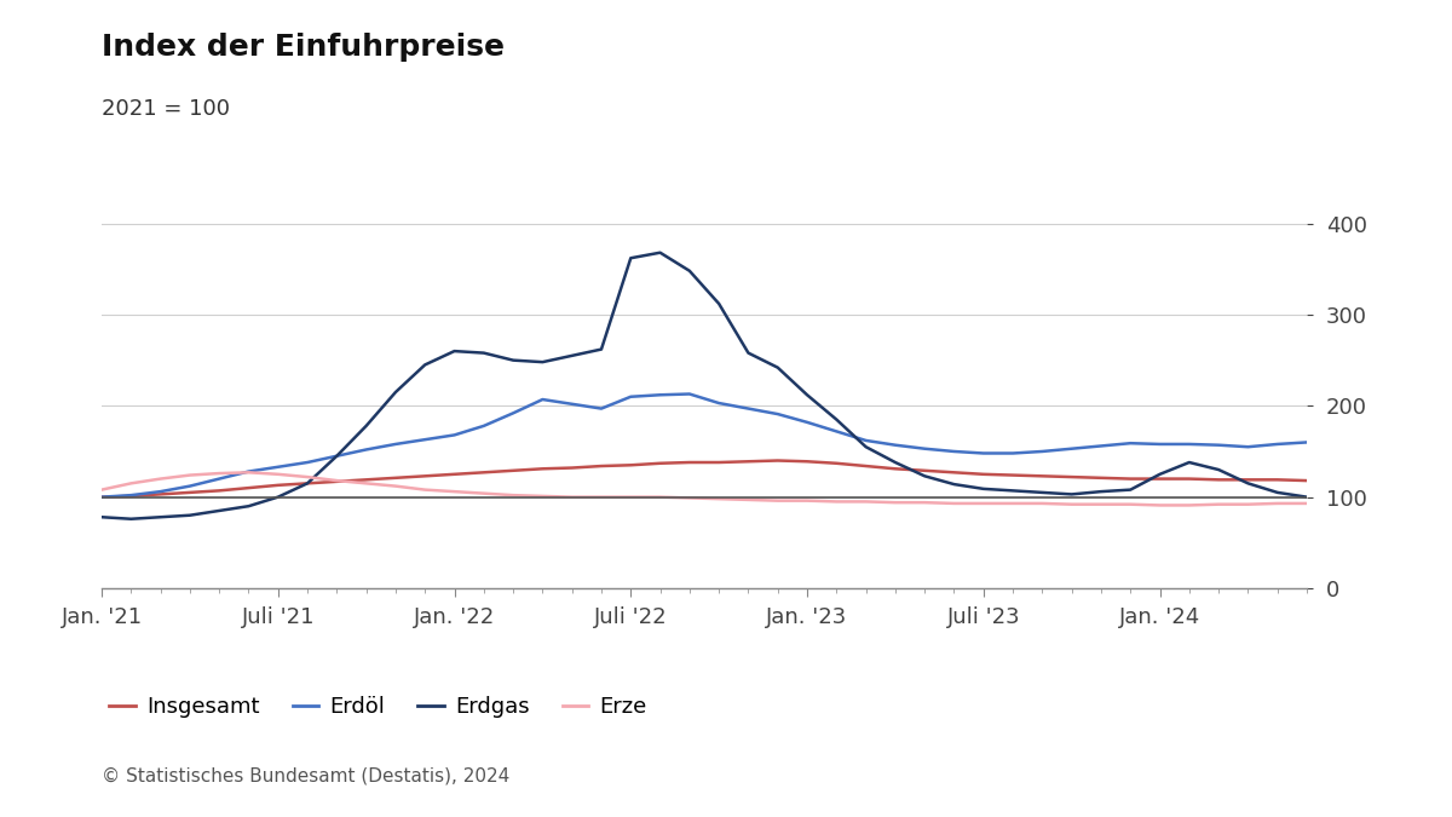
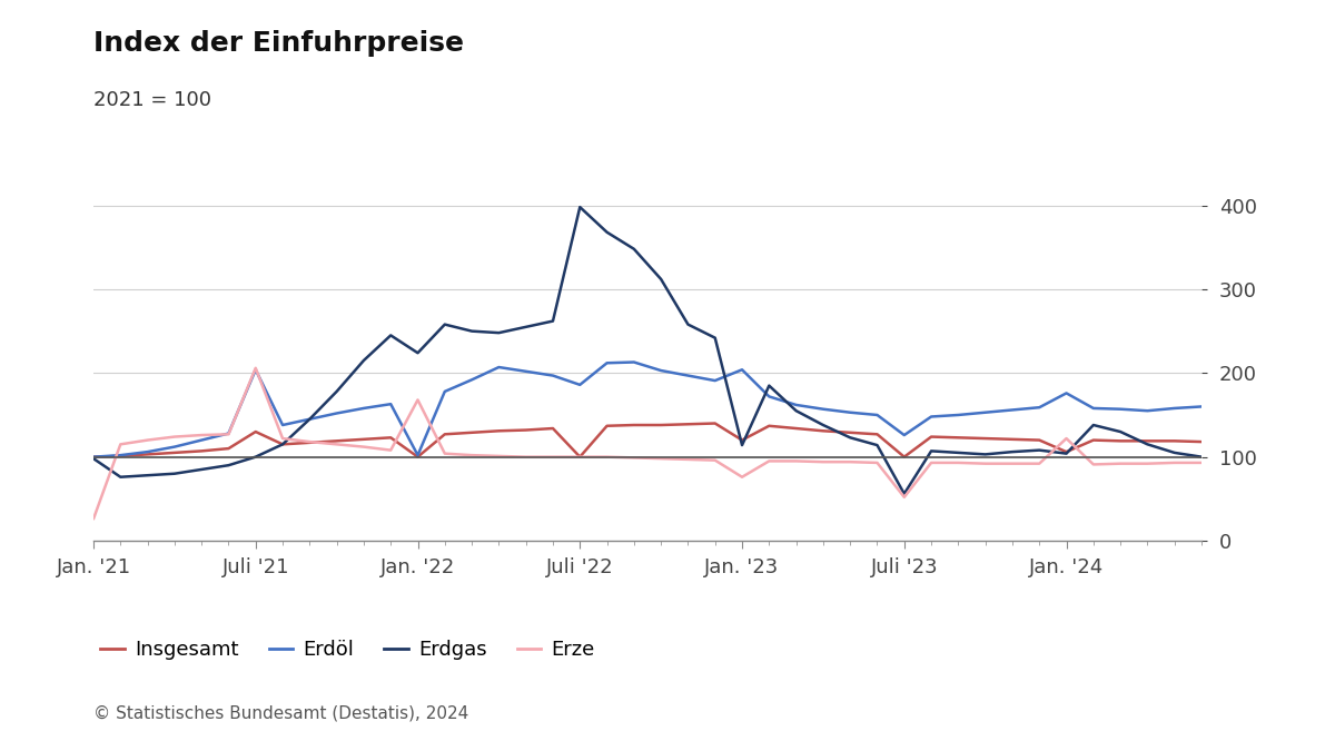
Erdgas/Jan. '21: 78 -> 98
Erze/Jan. '21: 108 -> 26
Insgesamt/Juli '21: 113 -> 130
Erdöl/Juli '21: 133 -> 204
Erze/Juli '21: 125 -> 206
Insgesamt/Jan. '22: 125 -> 100
Erdöl/Jan. '22: 168 -> 102
Erdgas/Jan. '22: 260 -> 224
Erze/Jan. '22: 106 -> 168
Insgesamt/Juli '22: 135 -> 100
Erdöl/Juli '22: 210 -> 186
Erdgas/Juli '22: 362 -> 398
Insgesamt/Jan. '23: 139 -> 120
Erdöl/Jan. '23: 182 -> 204
Erdgas/Jan. '23: 212 -> 114
Erze/Jan. '23: 96 -> 76
Insgesamt/Juli '23: 125 -> 100
Erdöl/Juli '23: 148 -> 126
Erdgas/Juli '23: 109 -> 56
Erze/Juli '23: 93 -> 52
Insgesamt/Jan. '24: 120 -> 106
Erdöl/Jan. '24: 158 -> 176
Erdgas/Jan. '24: 125 -> 104
Erze/Jan. '24: 91 -> 122
